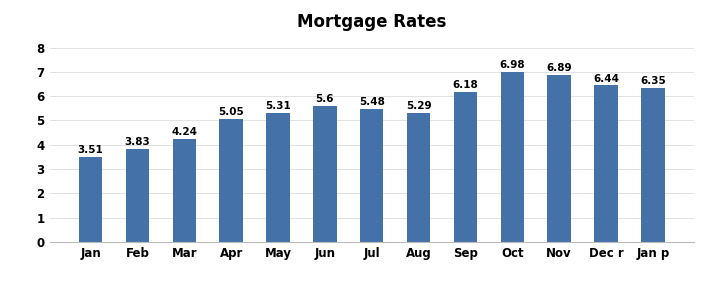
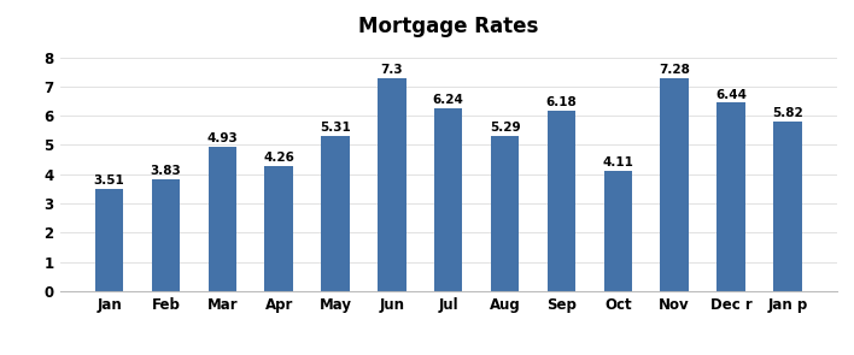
Mar: 4.24 -> 4.93
Apr: 5.05 -> 4.26
Jun: 5.6 -> 7.3
Jul: 5.48 -> 6.24
Oct: 6.98 -> 4.11
Nov: 6.89 -> 7.28
Jan p: 6.35 -> 5.82
